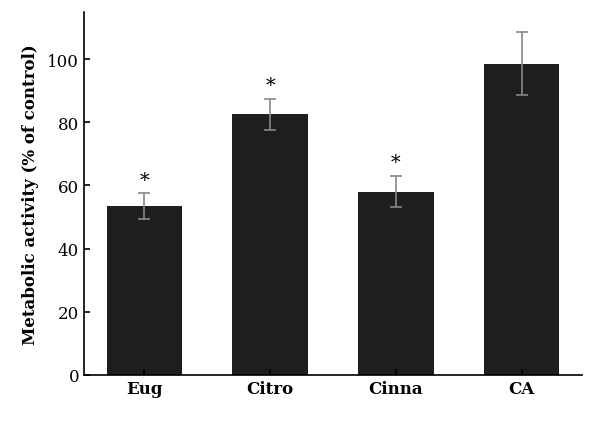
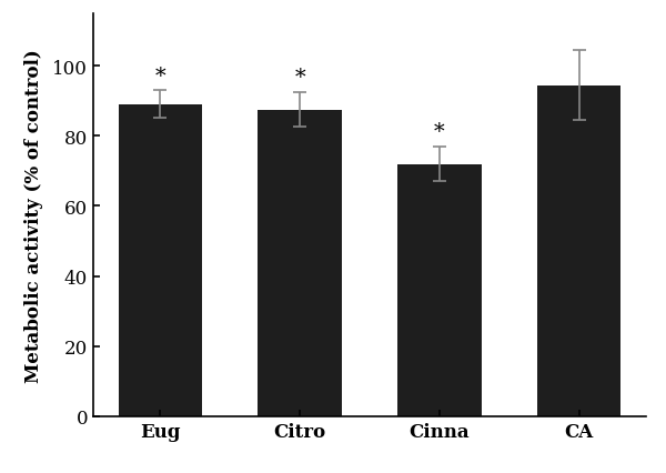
Eug: 53.5 -> 89.0
Citro: 82.5 -> 87.5
Cinna: 58.0 -> 72.0
CA: 98.5 -> 94.5
